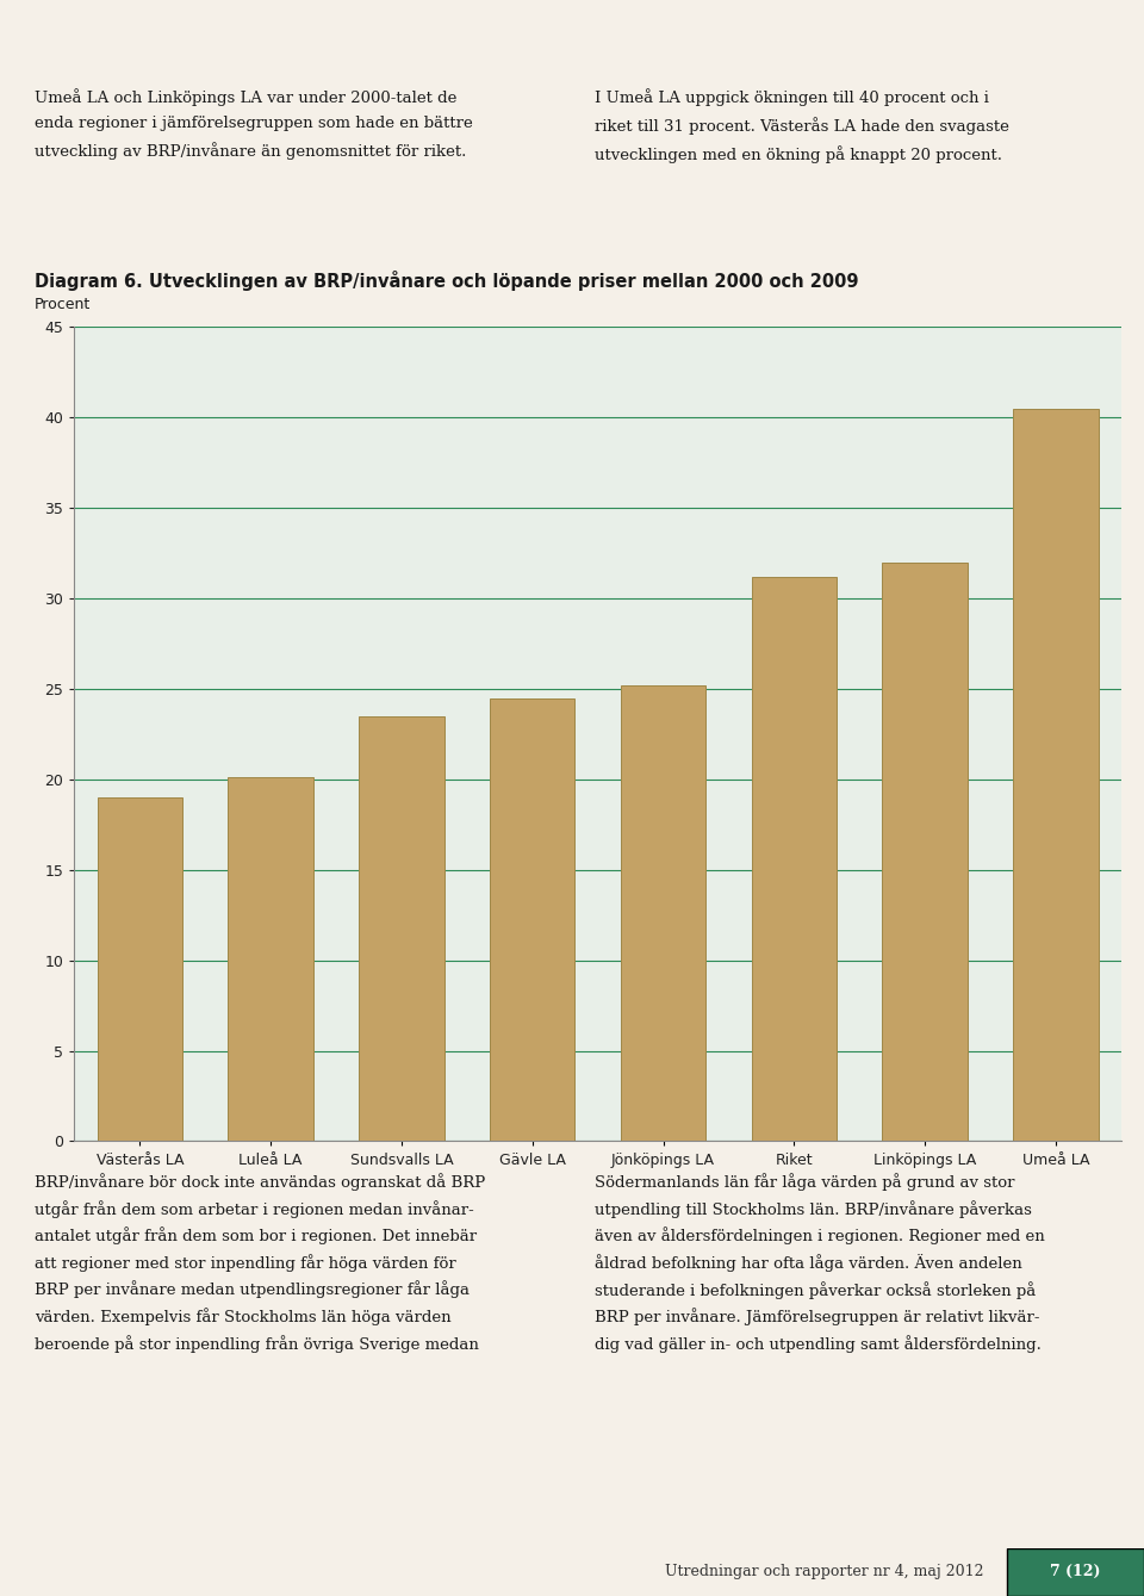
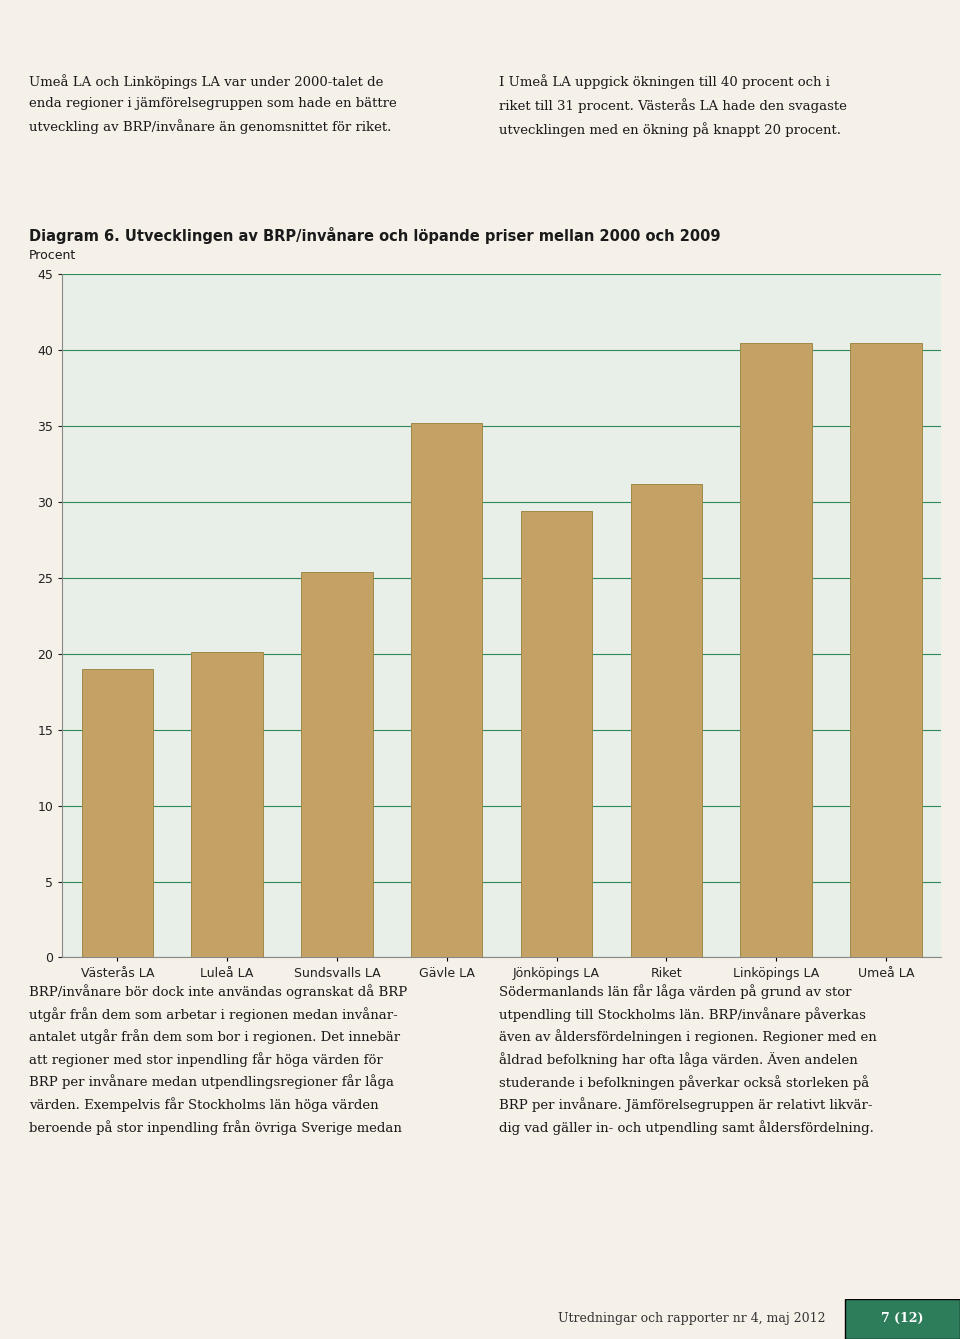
Sundsvalls LA: 23.5 -> 25.4
Gävle LA: 24.5 -> 35.2
Jönköpings LA: 25.2 -> 29.4
Linköpings LA: 32.0 -> 40.5
